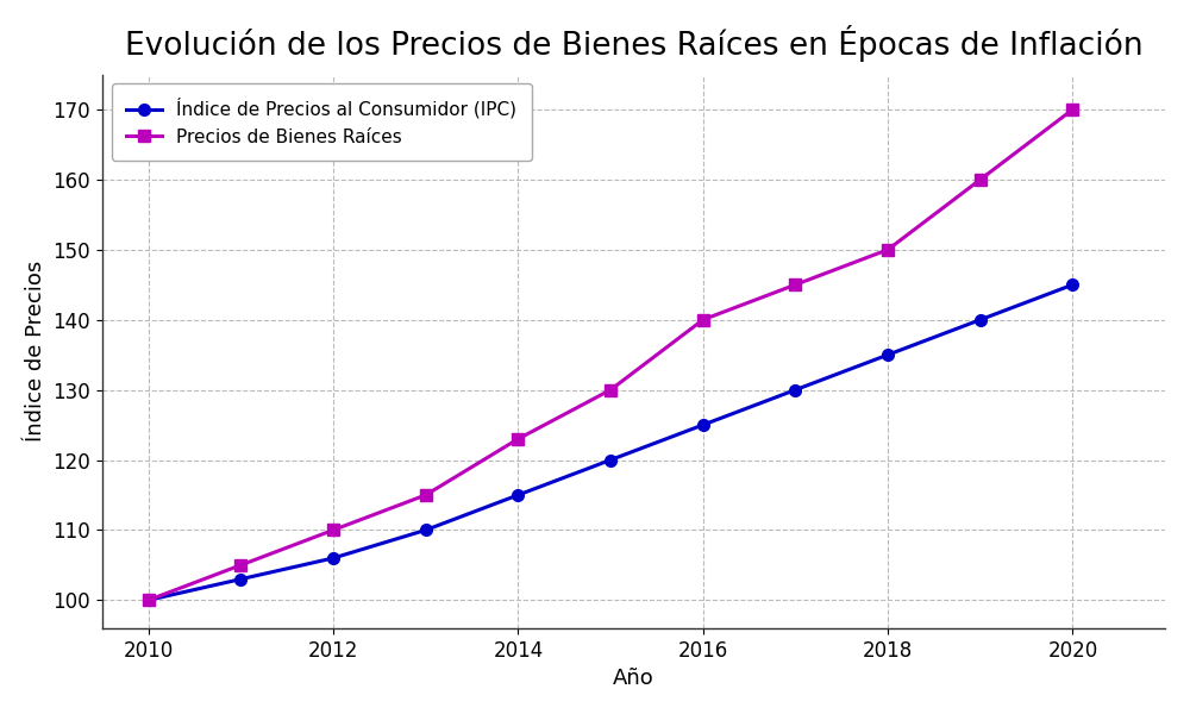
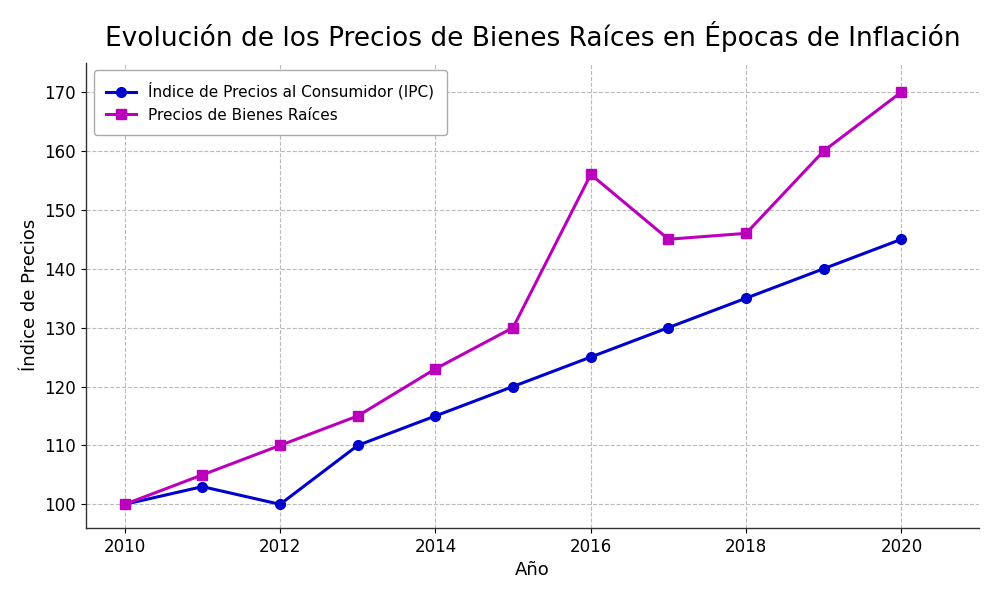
Índice de Precios al Consumidor (IPC)/2012: 106 -> 100
Precios de Bienes Raíces/2016: 140 -> 156
Precios de Bienes Raíces/2018: 150 -> 146
